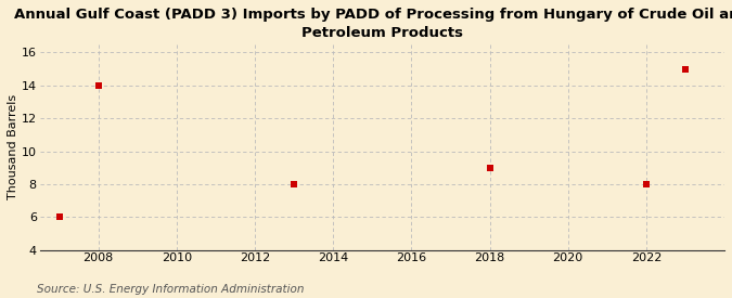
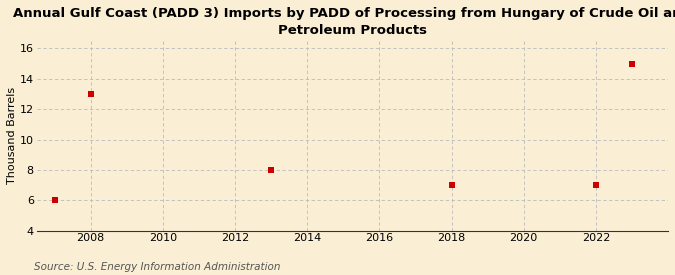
2008: 14 -> 13
2018: 9 -> 7
2022: 8 -> 7
